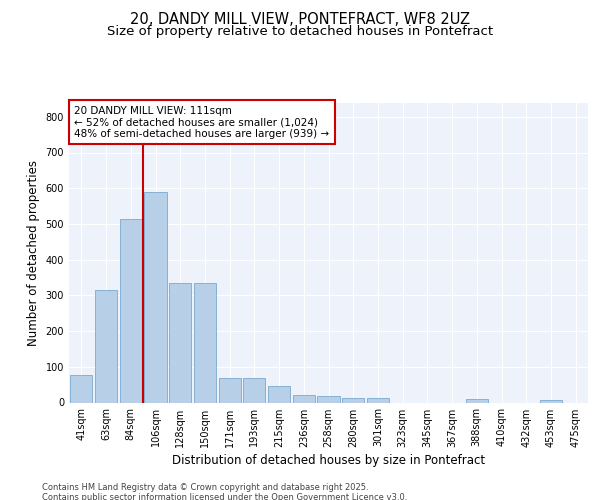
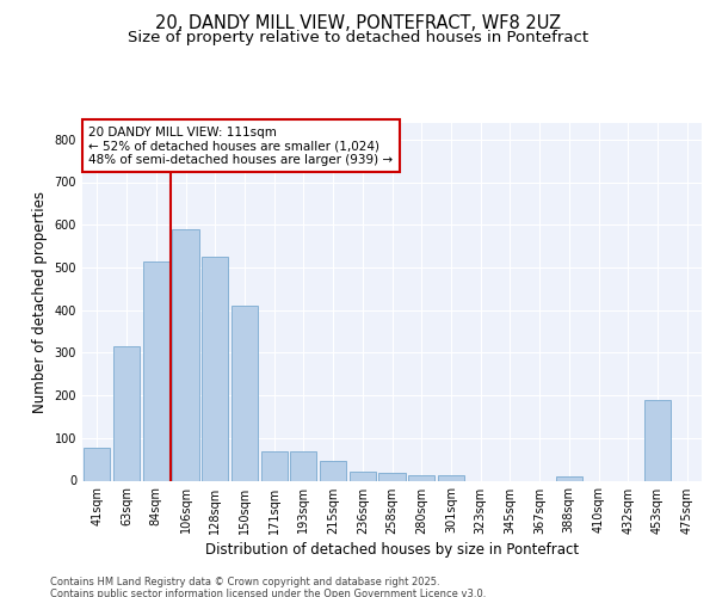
128sqm: 335 -> 525
150sqm: 335 -> 410
453sqm: 7 -> 190
